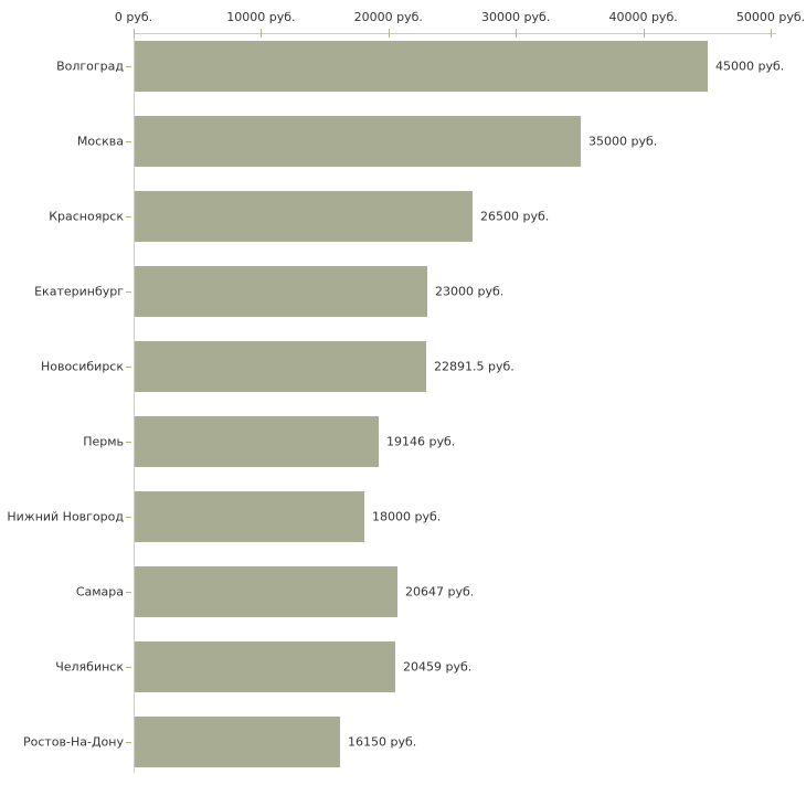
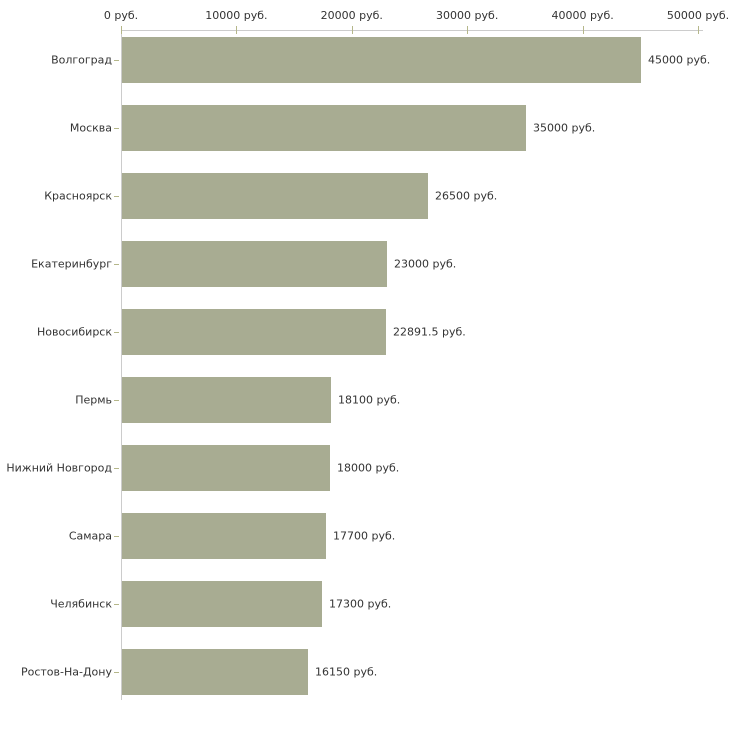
Пермь: 19146 -> 18100
Самара: 20647 -> 17700
Челябинск: 20459 -> 17300
